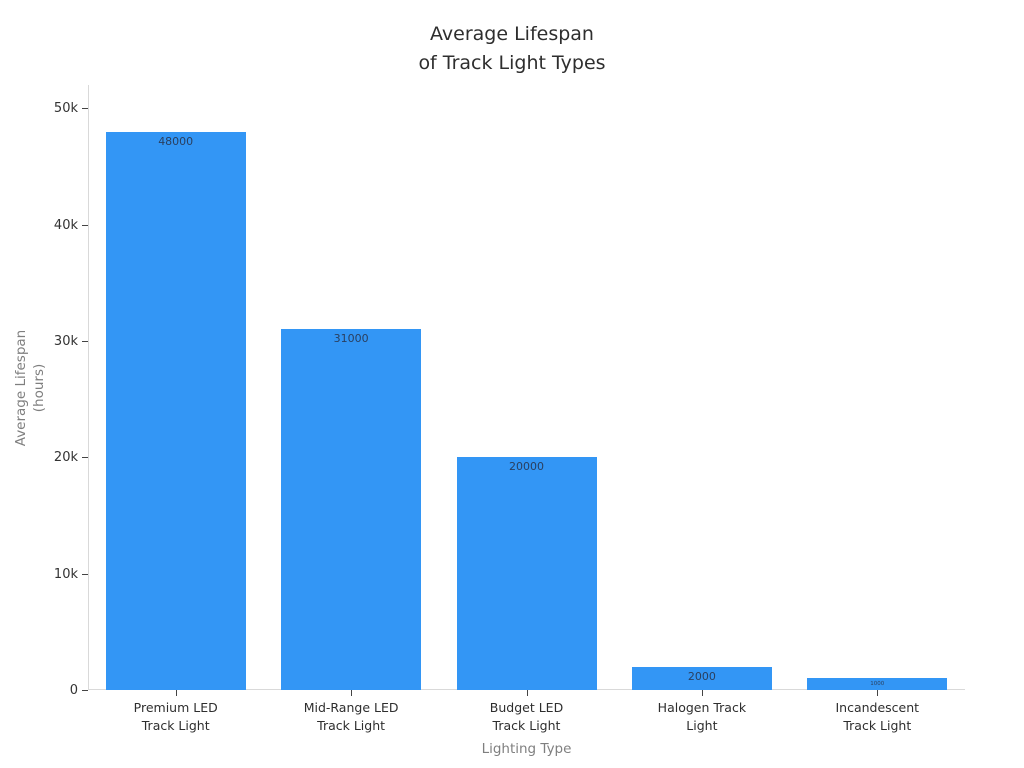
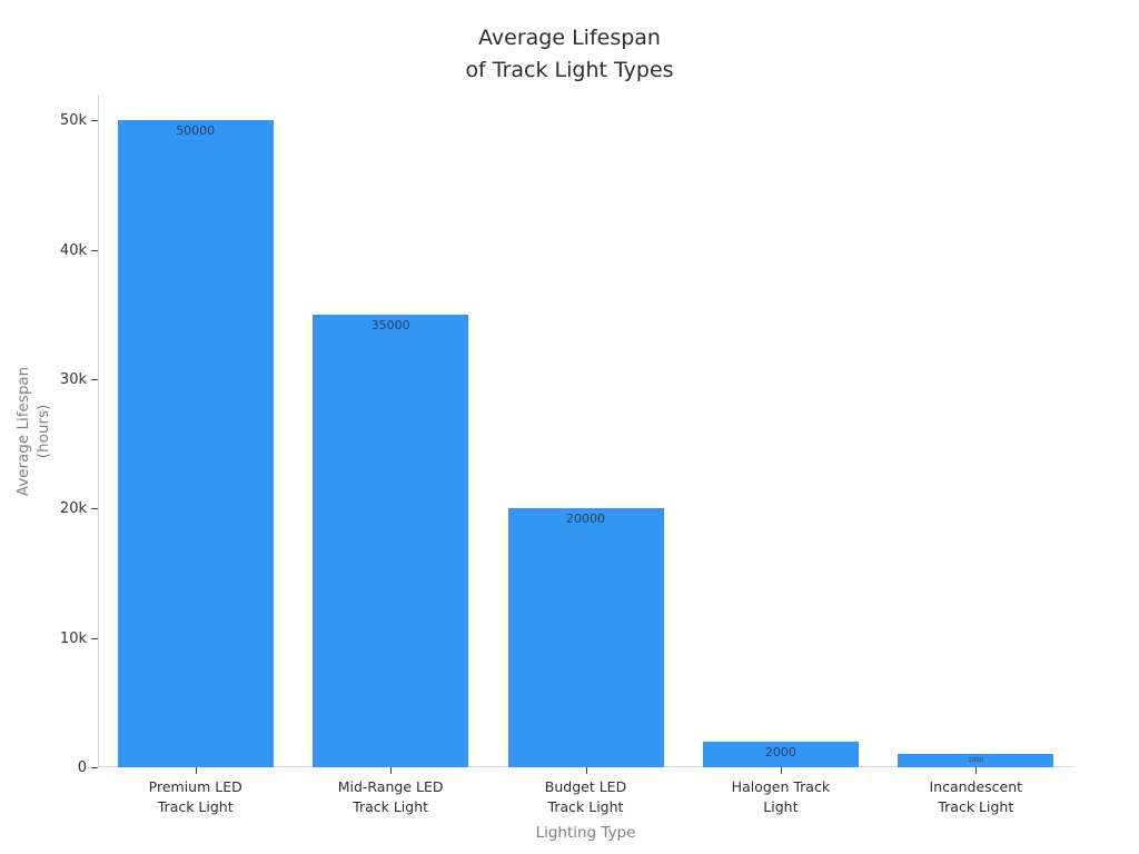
Premium LED Track Light: 48000 -> 50000
Mid-Range LED Track Light: 31000 -> 35000
